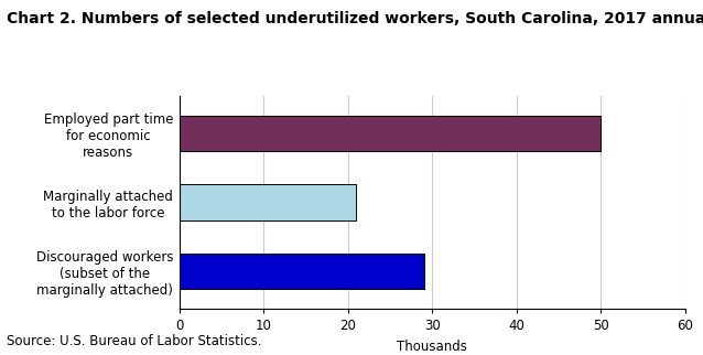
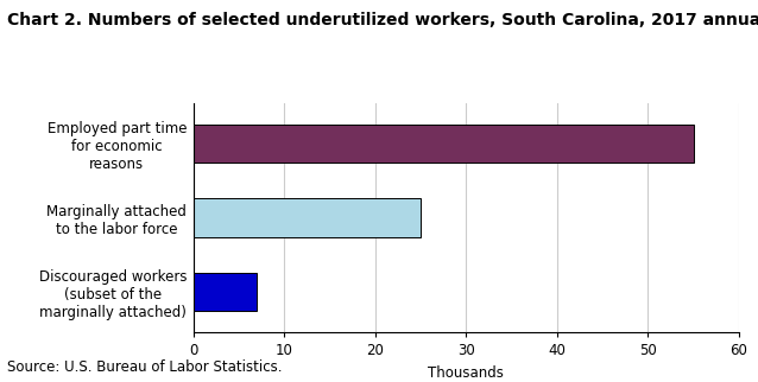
Employed part time for economic reasons: 50 -> 55
Marginally attached to the labor force: 21 -> 25
Discouraged workers (subset of the marginally attached): 29 -> 7
